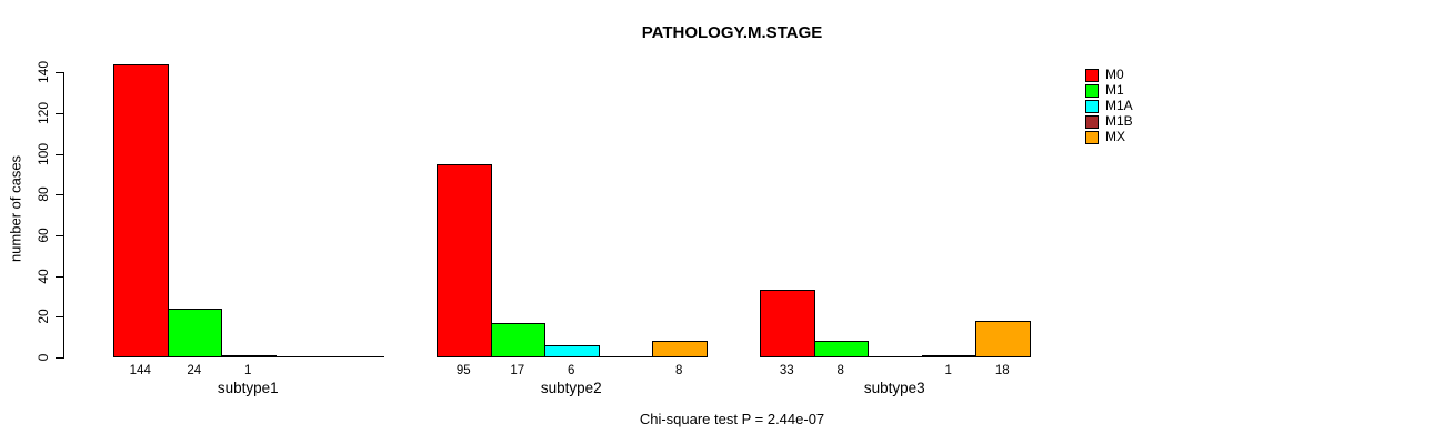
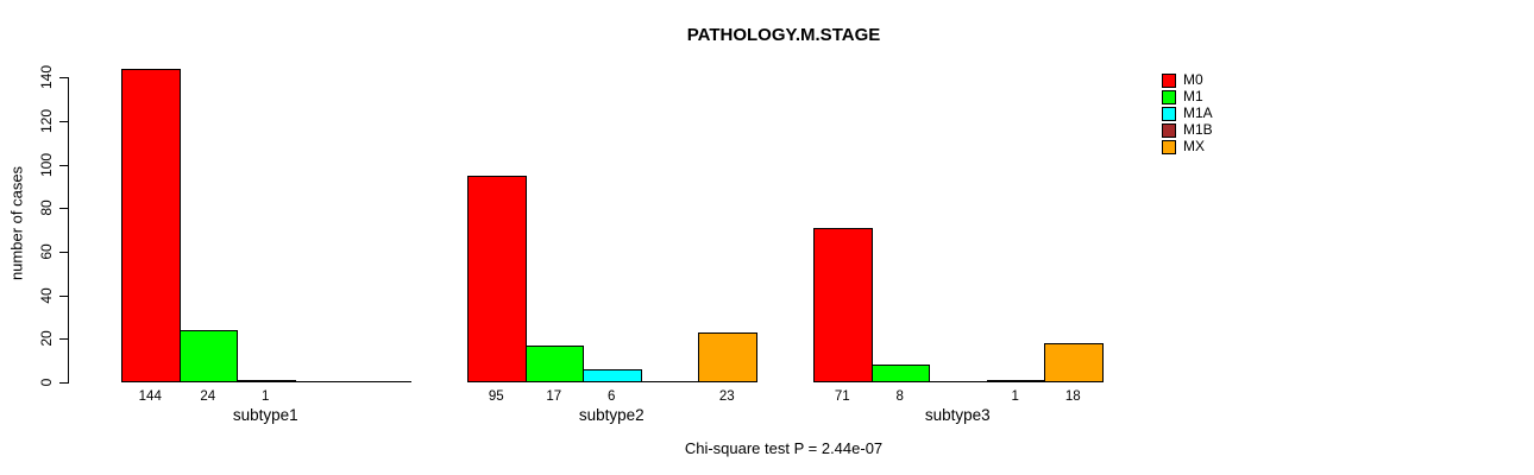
MX/subtype2: 8 -> 23
M0/subtype3: 33 -> 71
